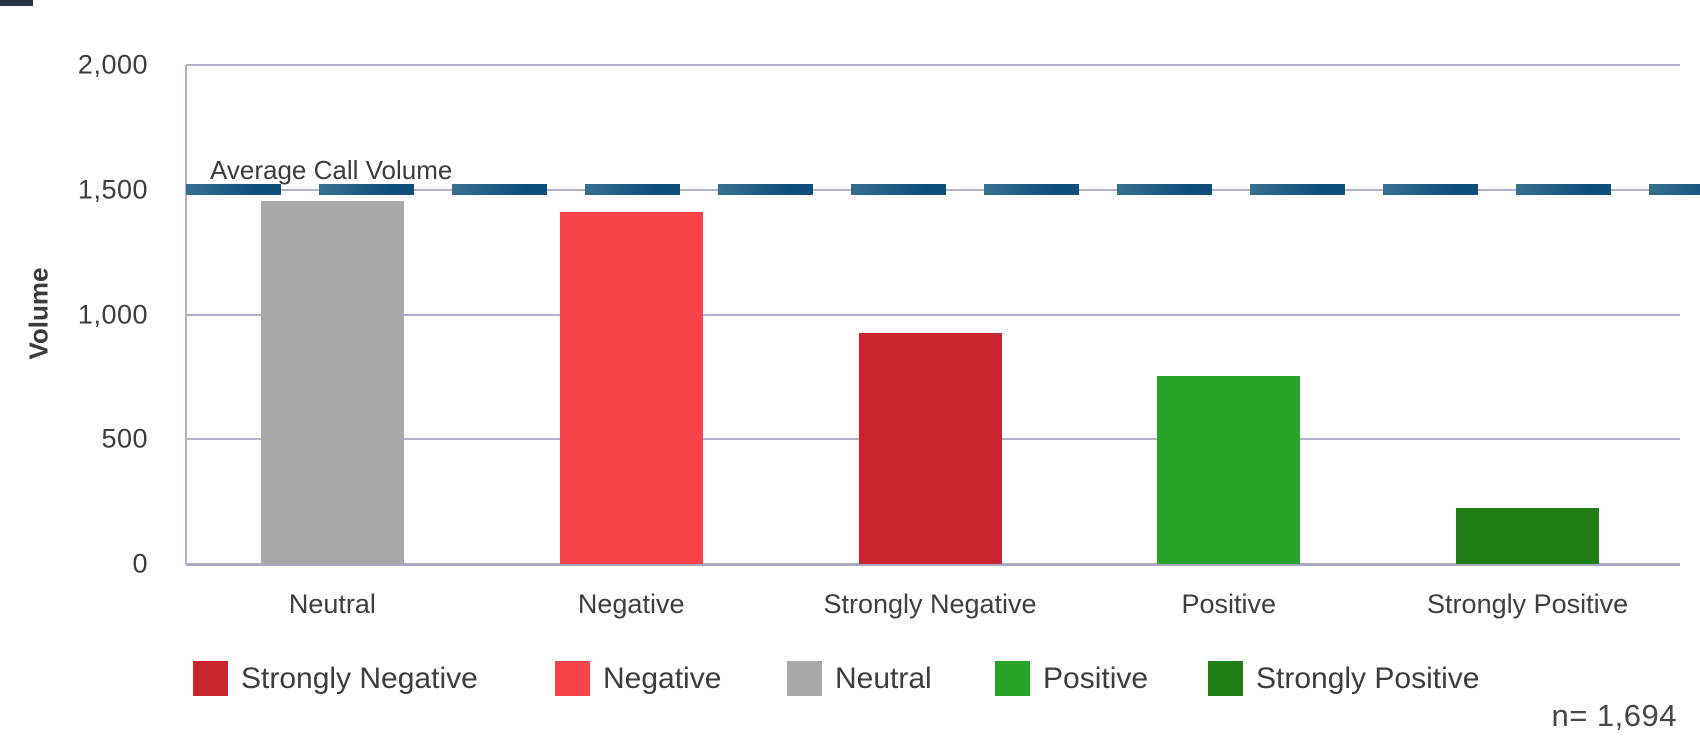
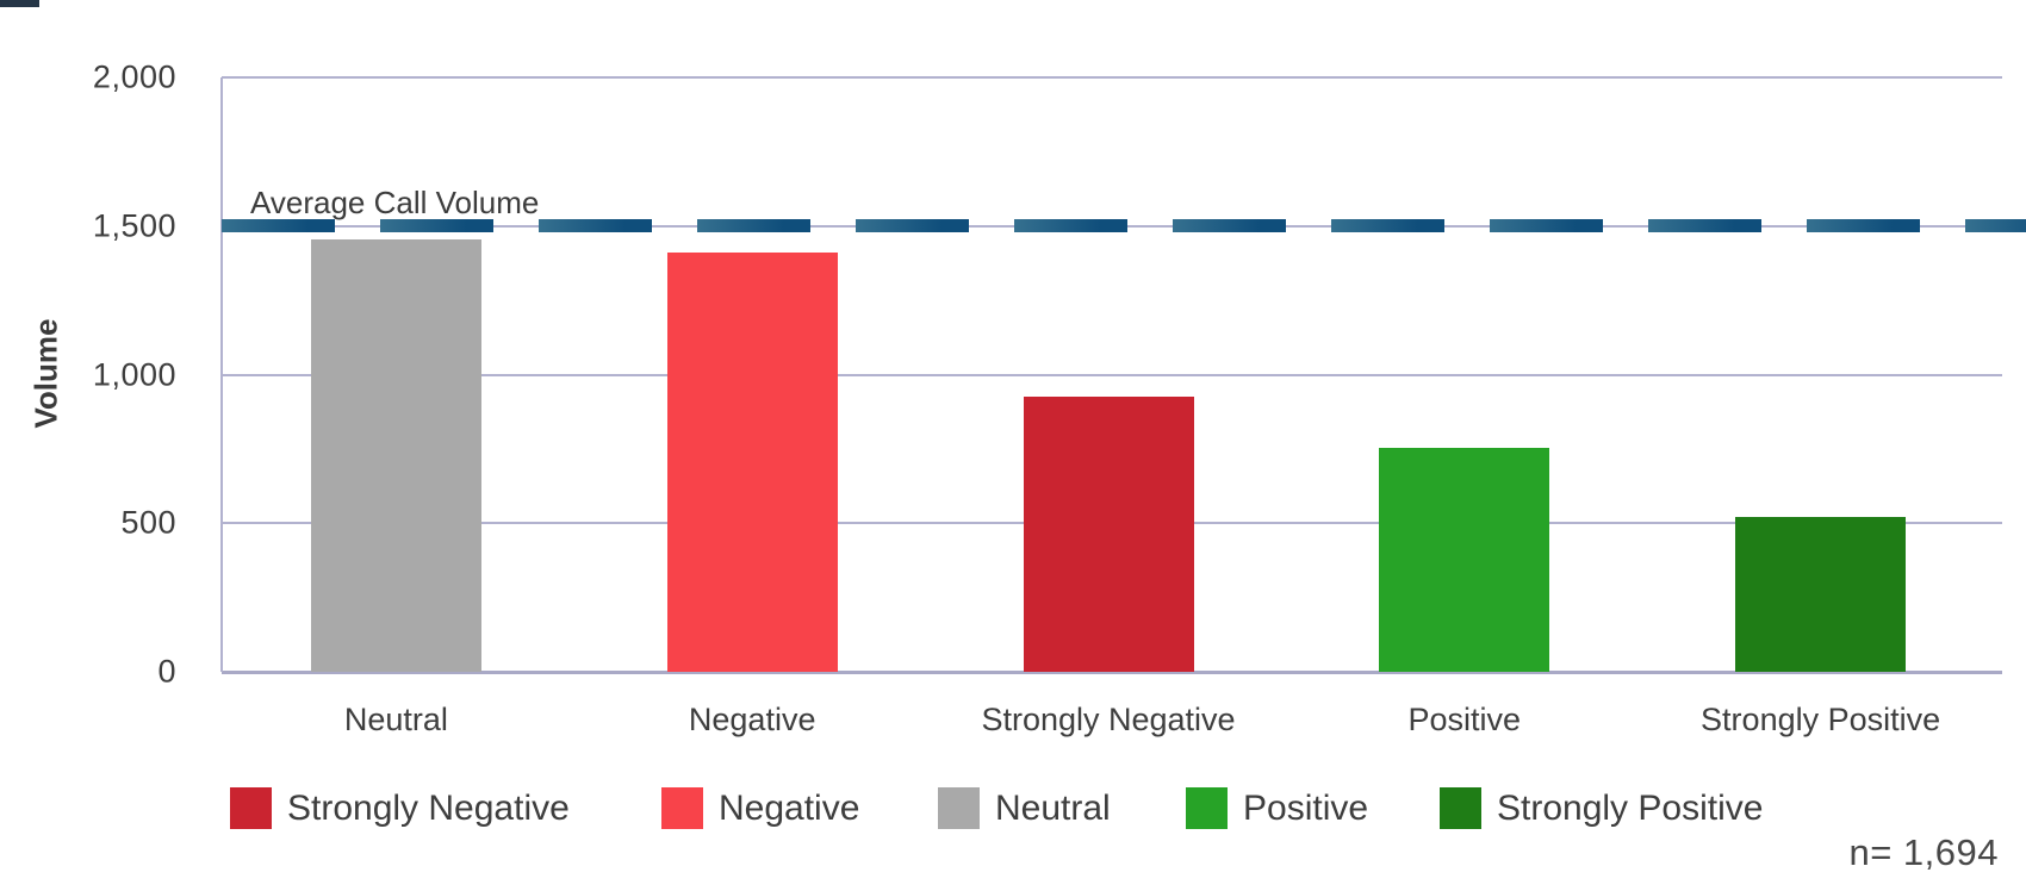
Strongly Positive: 220 -> 520
